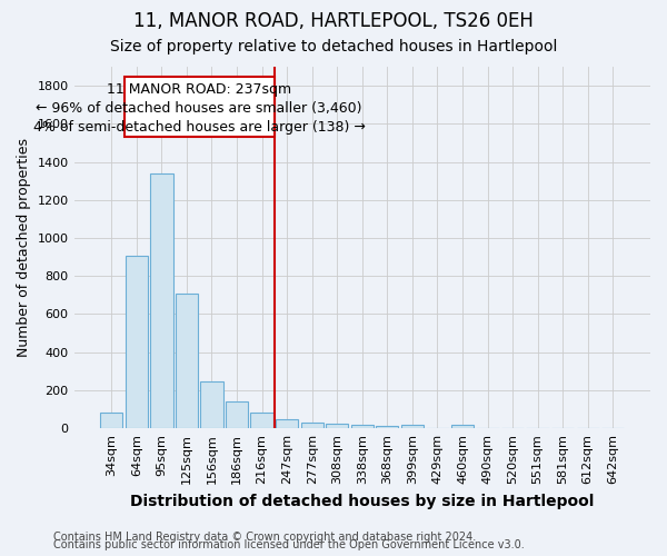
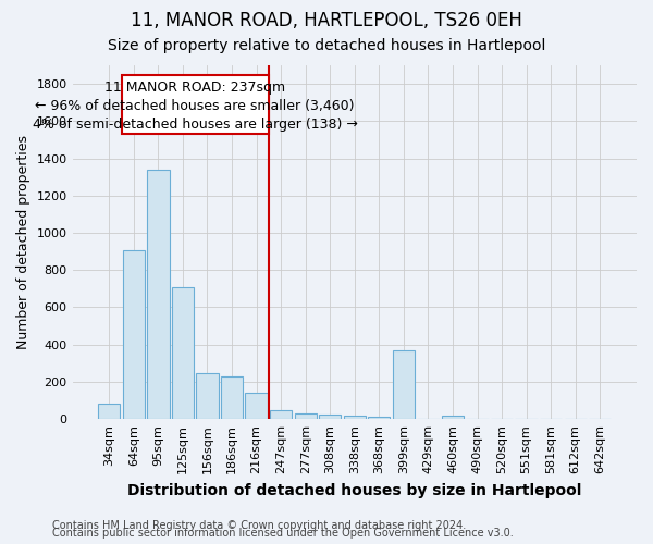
186sqm: 140 -> 230
216sqm: 80 -> 140
399sqm: 20 -> 370
